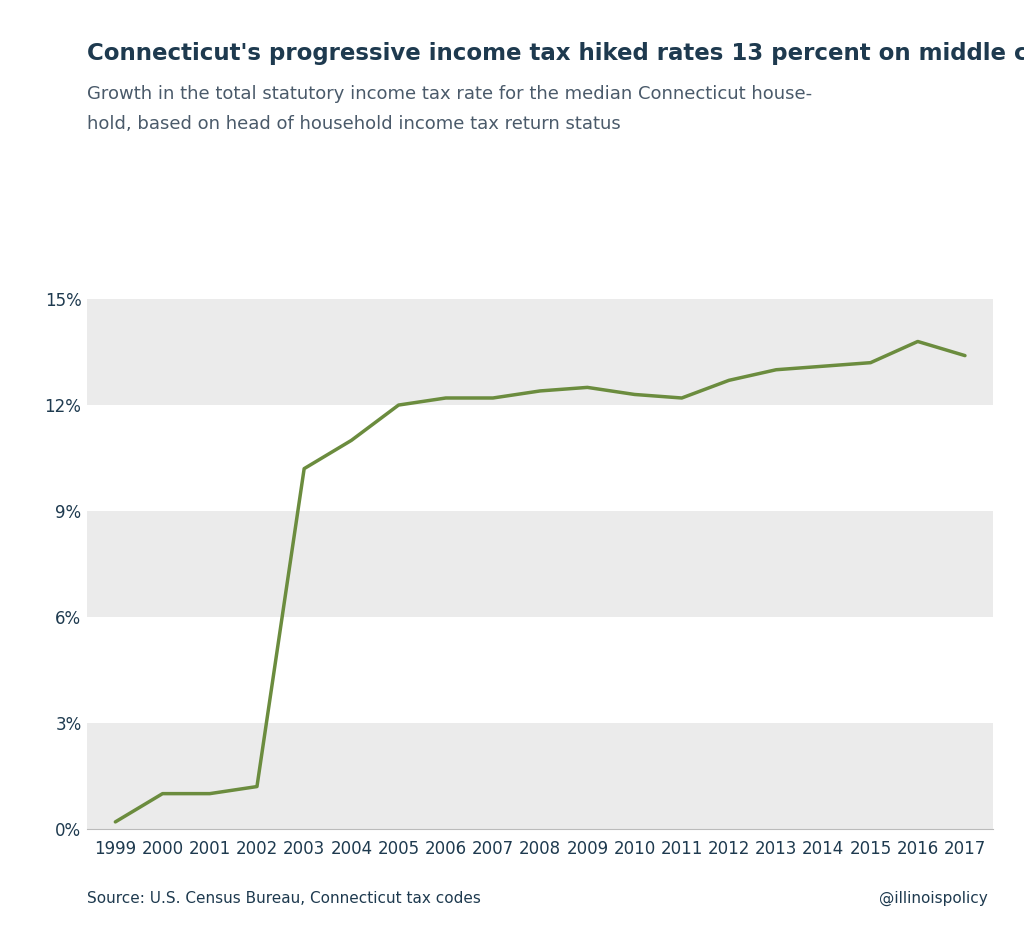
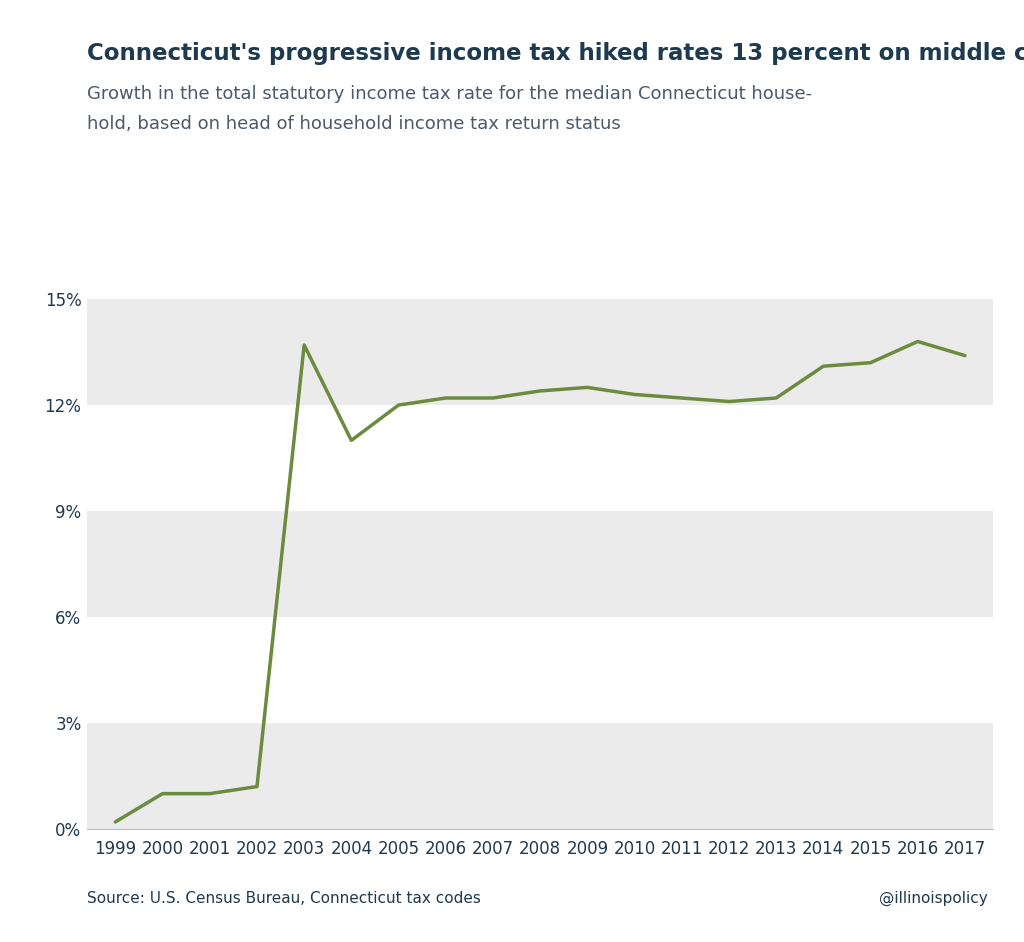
2003: 10.2% -> 13.7%
2012: 12.7% -> 12.1%
2013: 13.0% -> 12.2%
